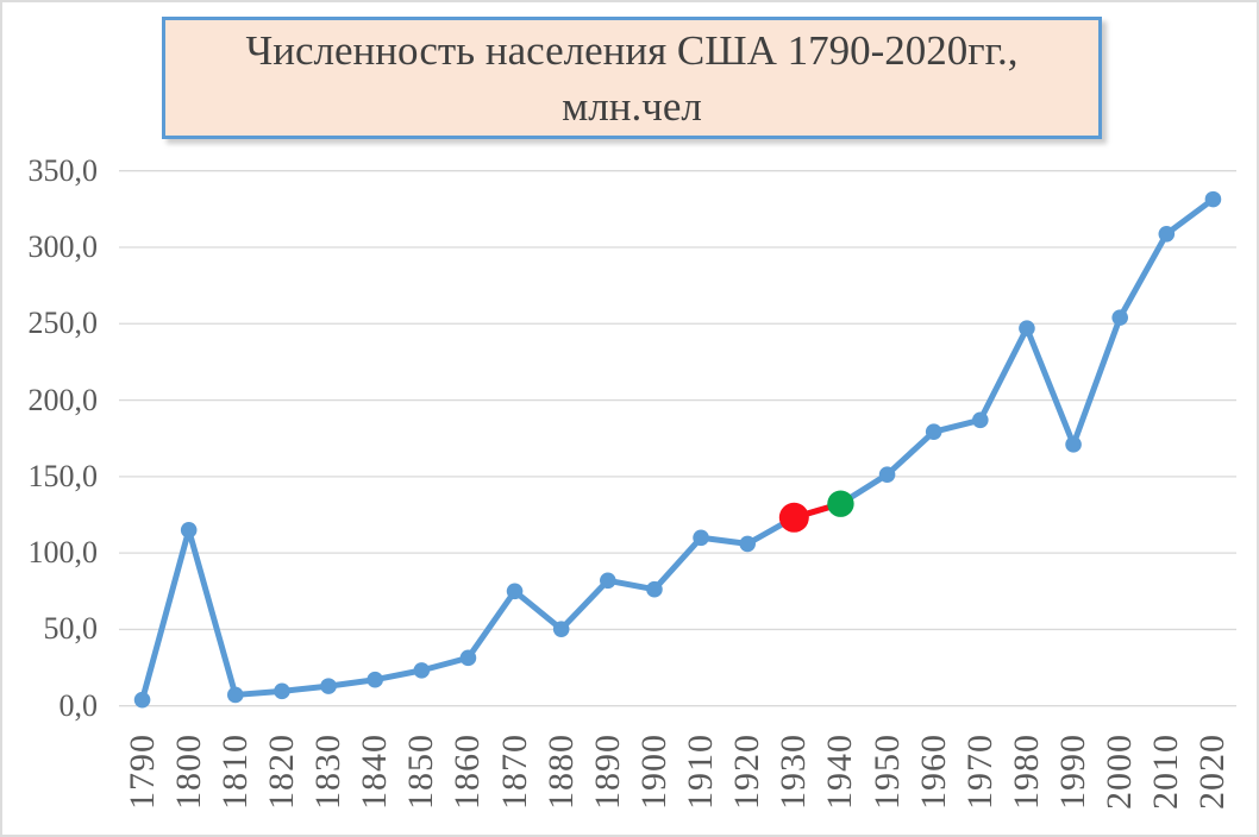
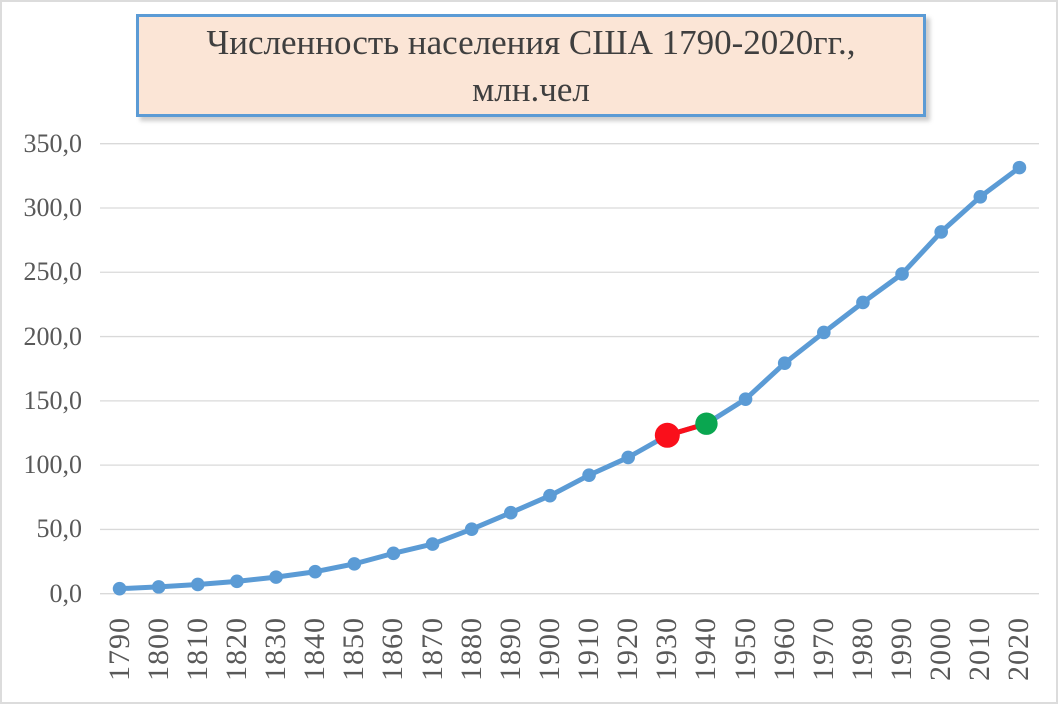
1800: 115 -> 5
1870: 75 -> 39
1890: 82 -> 63
1910: 110 -> 92
1970: 187 -> 203
1980: 247 -> 226
1990: 171 -> 249
2000: 254 -> 281
